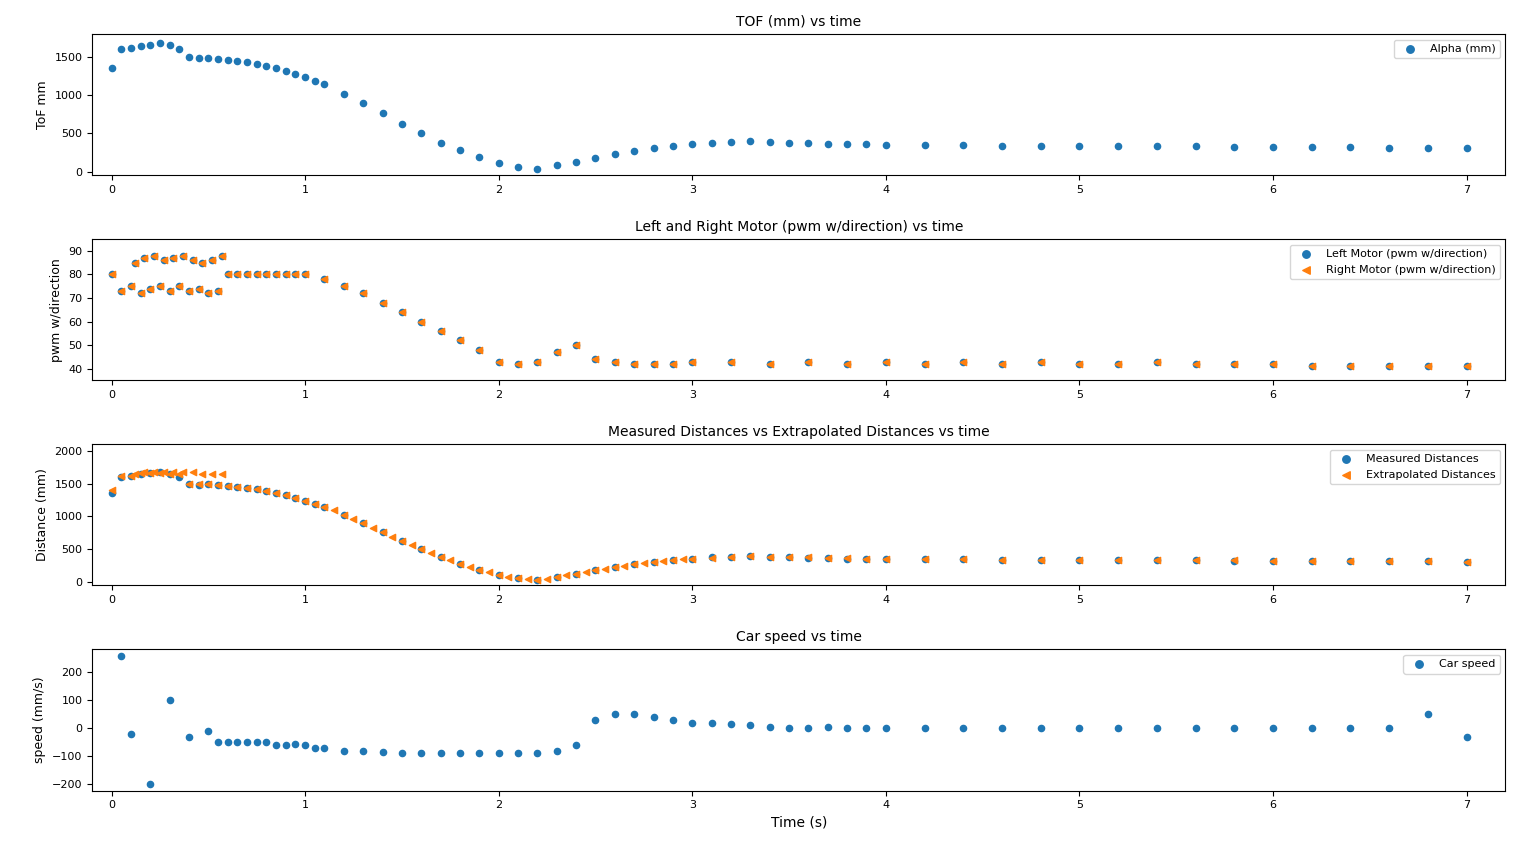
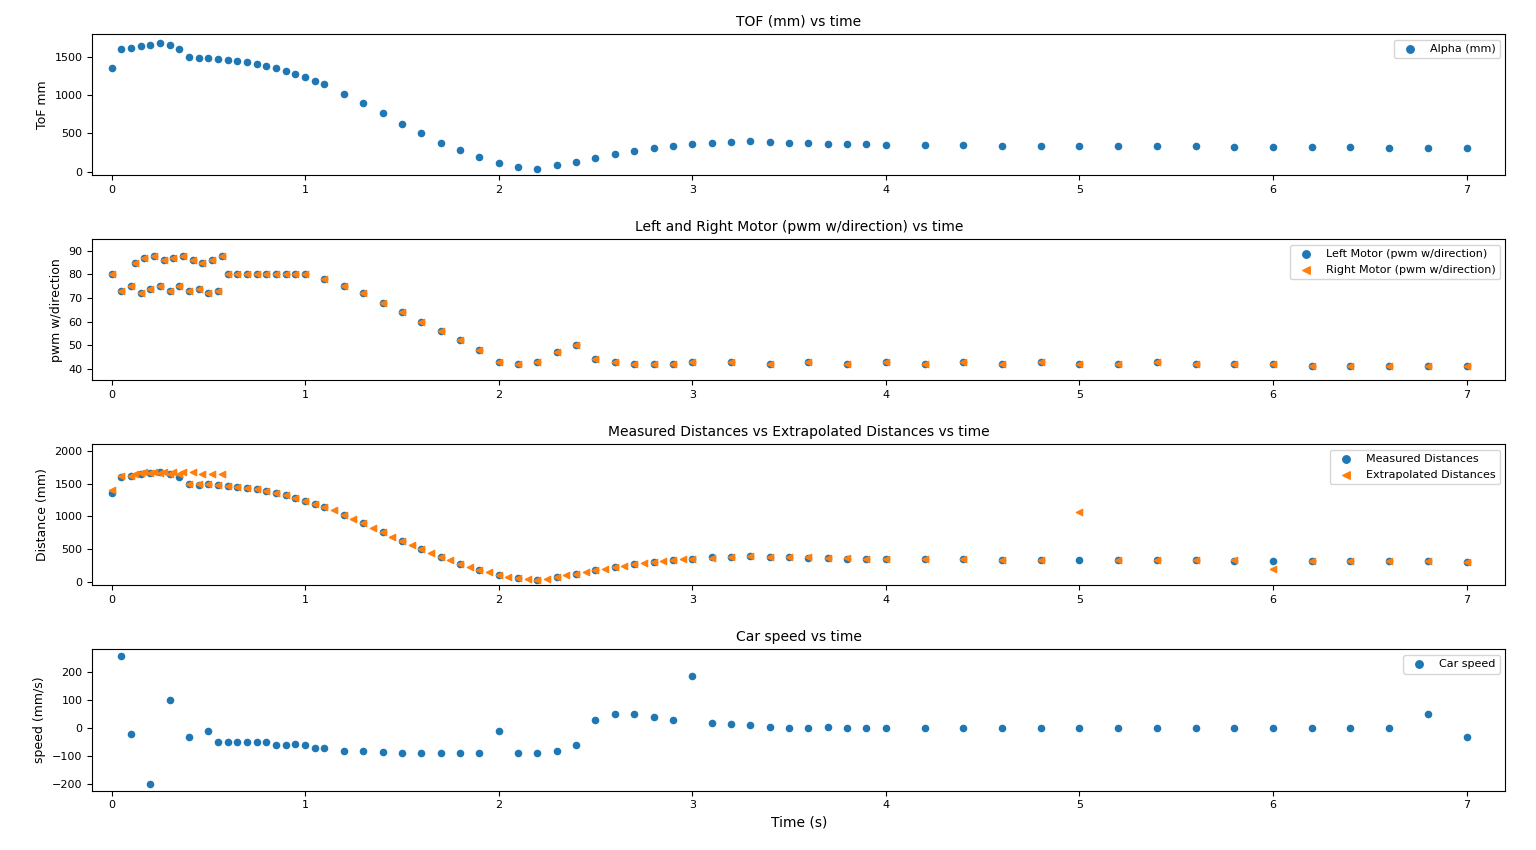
Measured Distances vs Extrapolated Distances vs time/Extrapolated Distances/5: 340 -> 1060
Measured Distances vs Extrapolated Distances vs time/Extrapolated Distances/6: 330 -> 200
Car speed vs time/2: -90 -> -10
Car speed vs time/3: 20 -> 185
